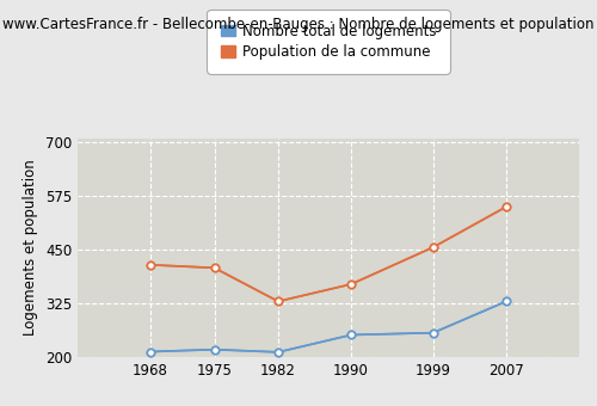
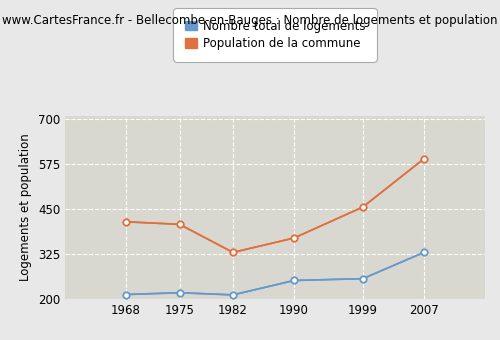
Population de la commune/2007: 550 -> 590
